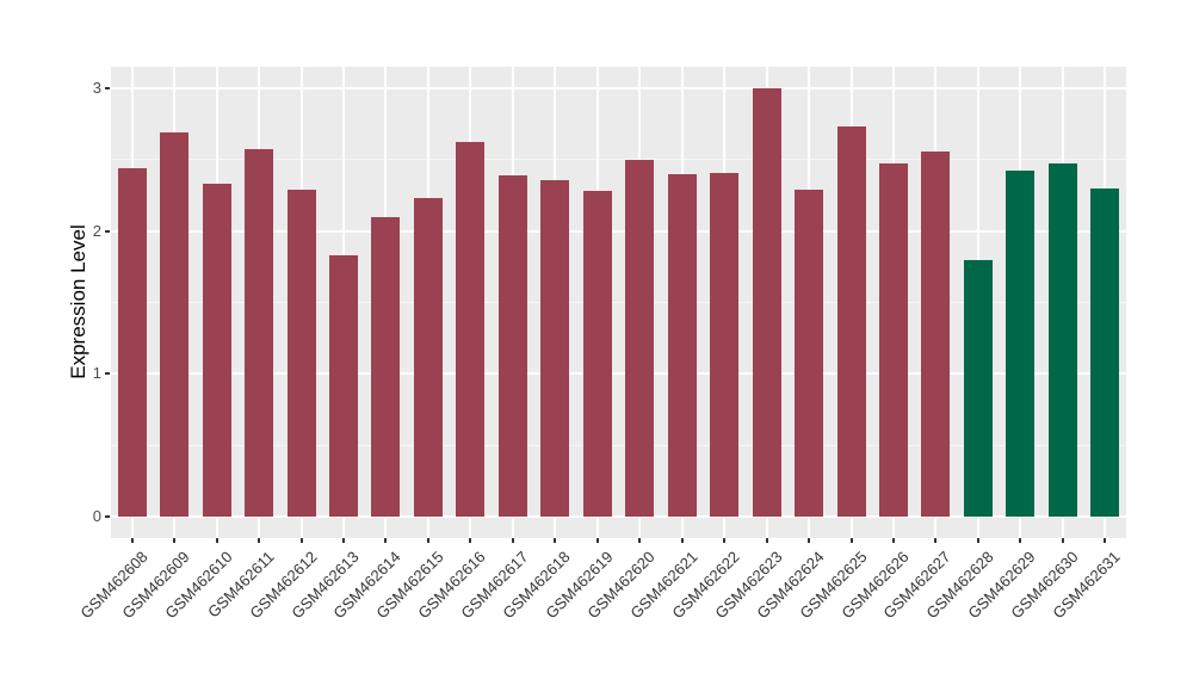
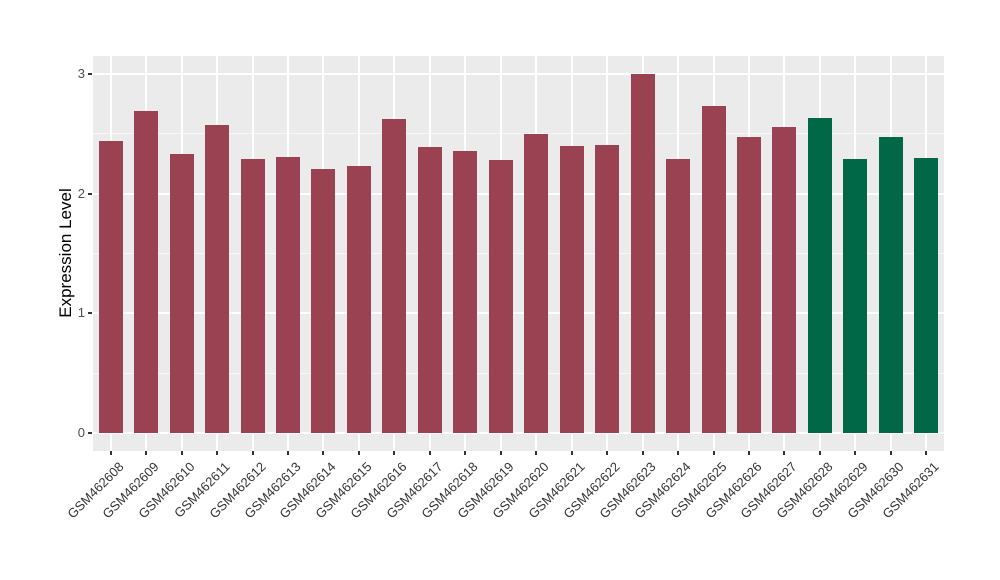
GSM462613: 1.83 -> 2.31
GSM462614: 2.10 -> 2.21
GSM462628: 1.80 -> 2.63
GSM462629: 2.42 -> 2.29
